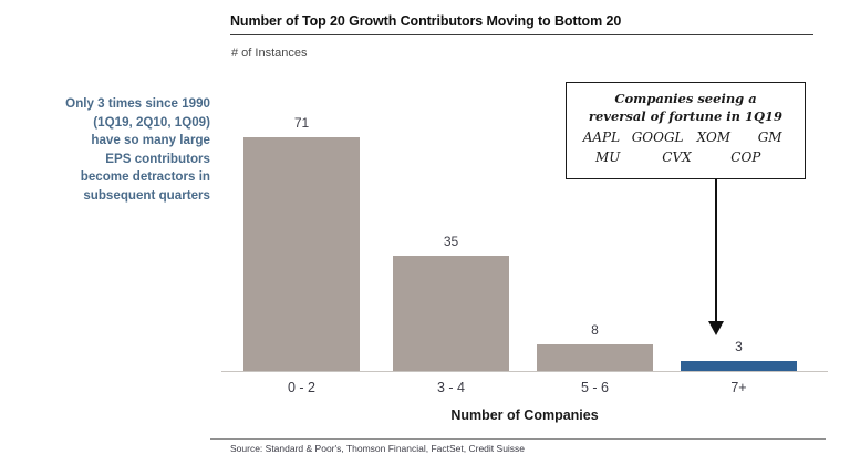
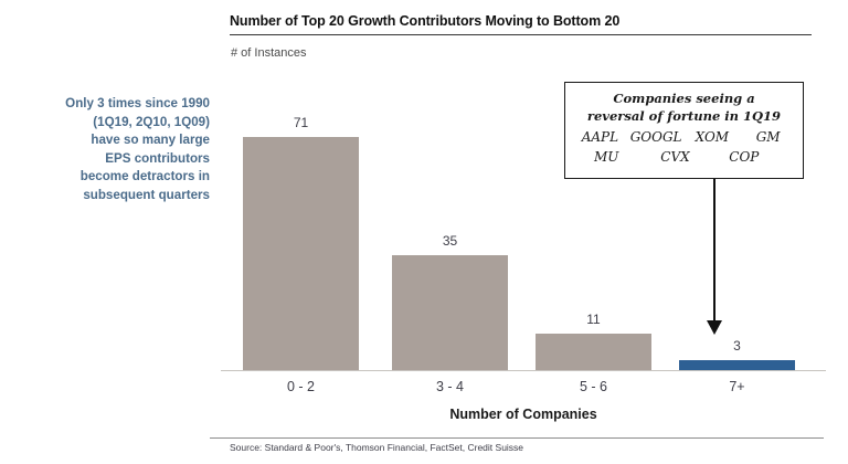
5 - 6: 8 -> 11
